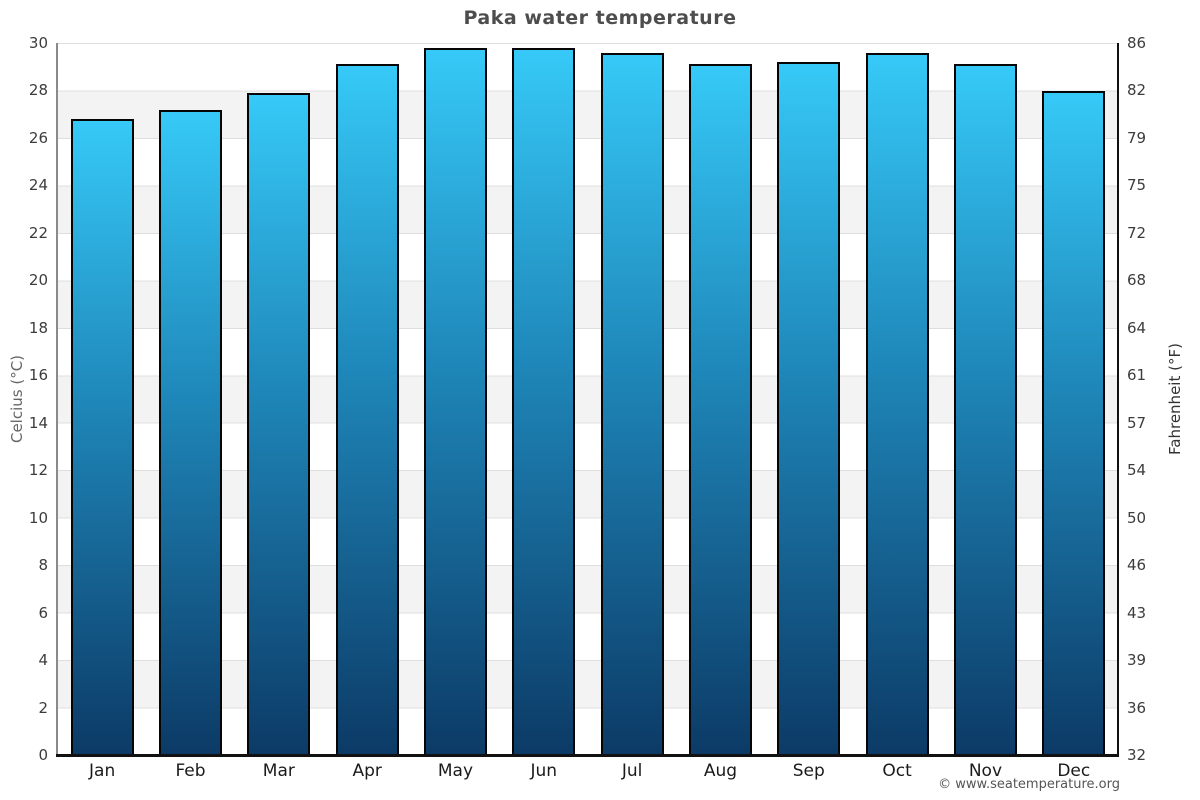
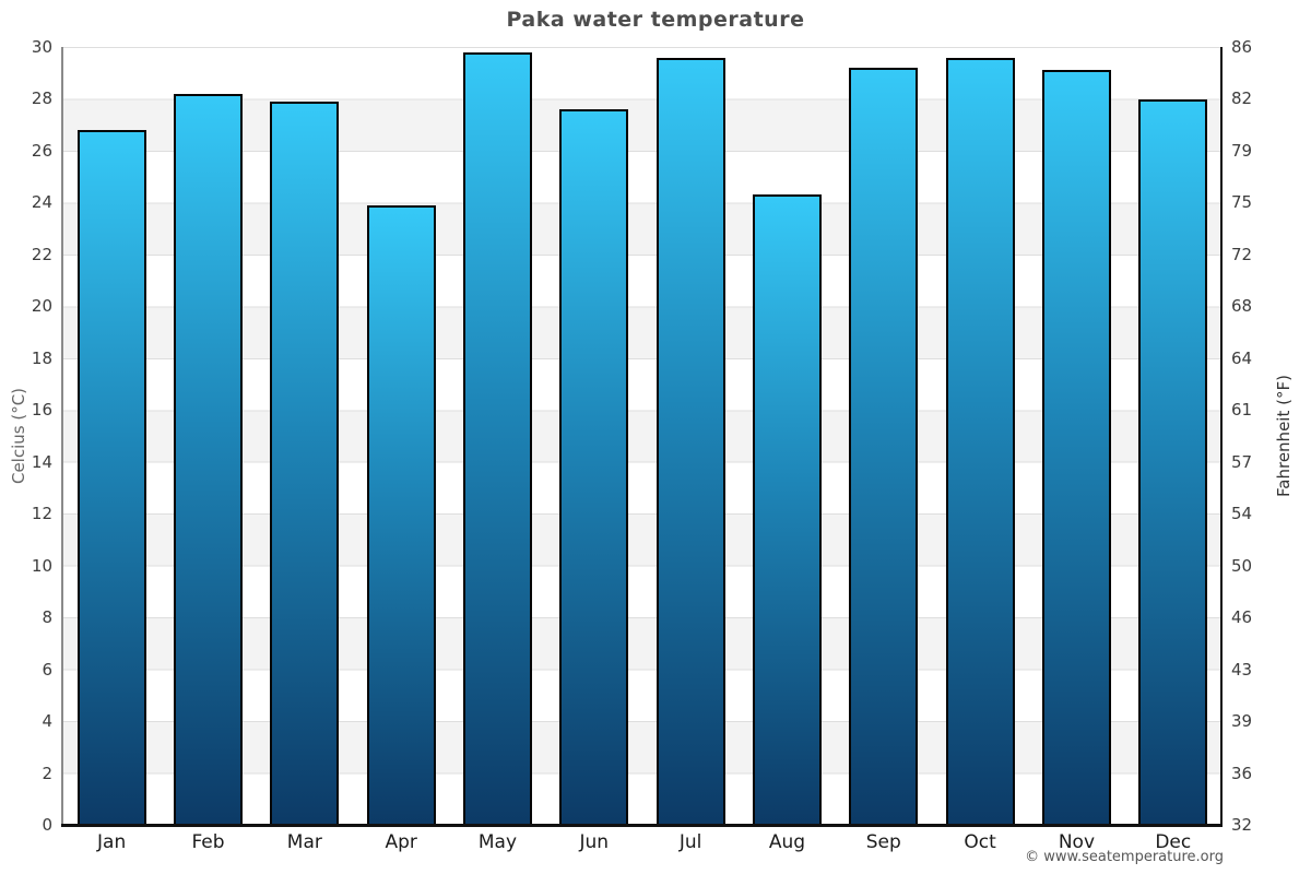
Feb: 27.2 -> 28.2
Apr: 29.1 -> 23.9
Jun: 29.8 -> 27.6
Aug: 29.1 -> 24.3
